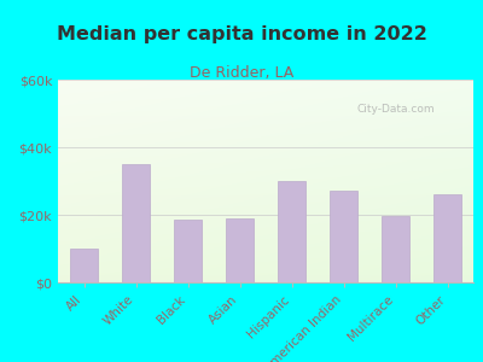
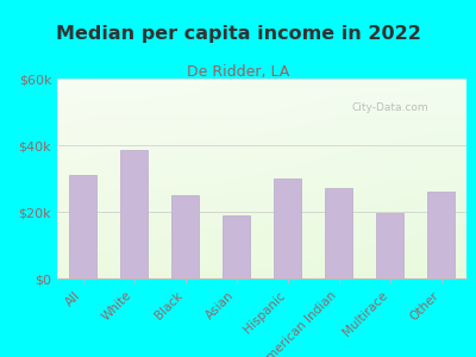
All: $10.0k -> $31.0k
White: $35.0k -> $38.5k
Black: $18.5k -> $25.0k
